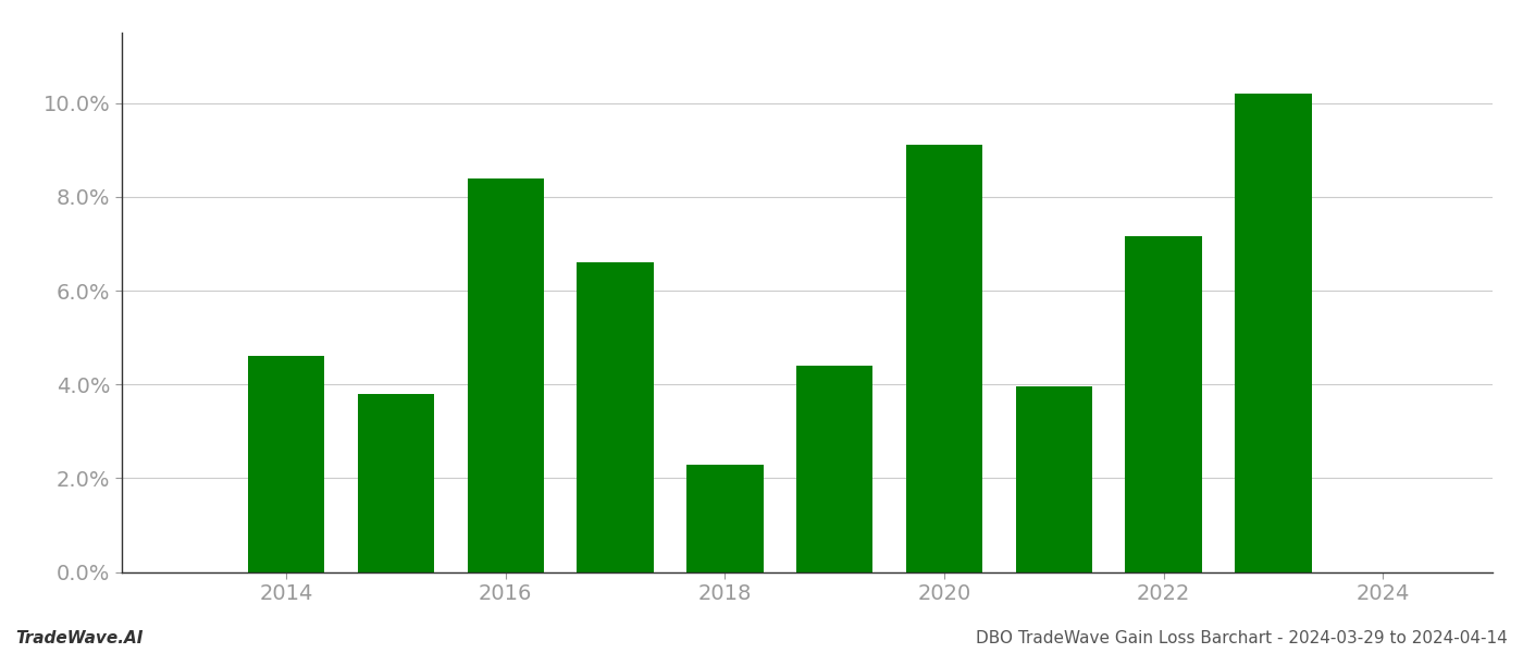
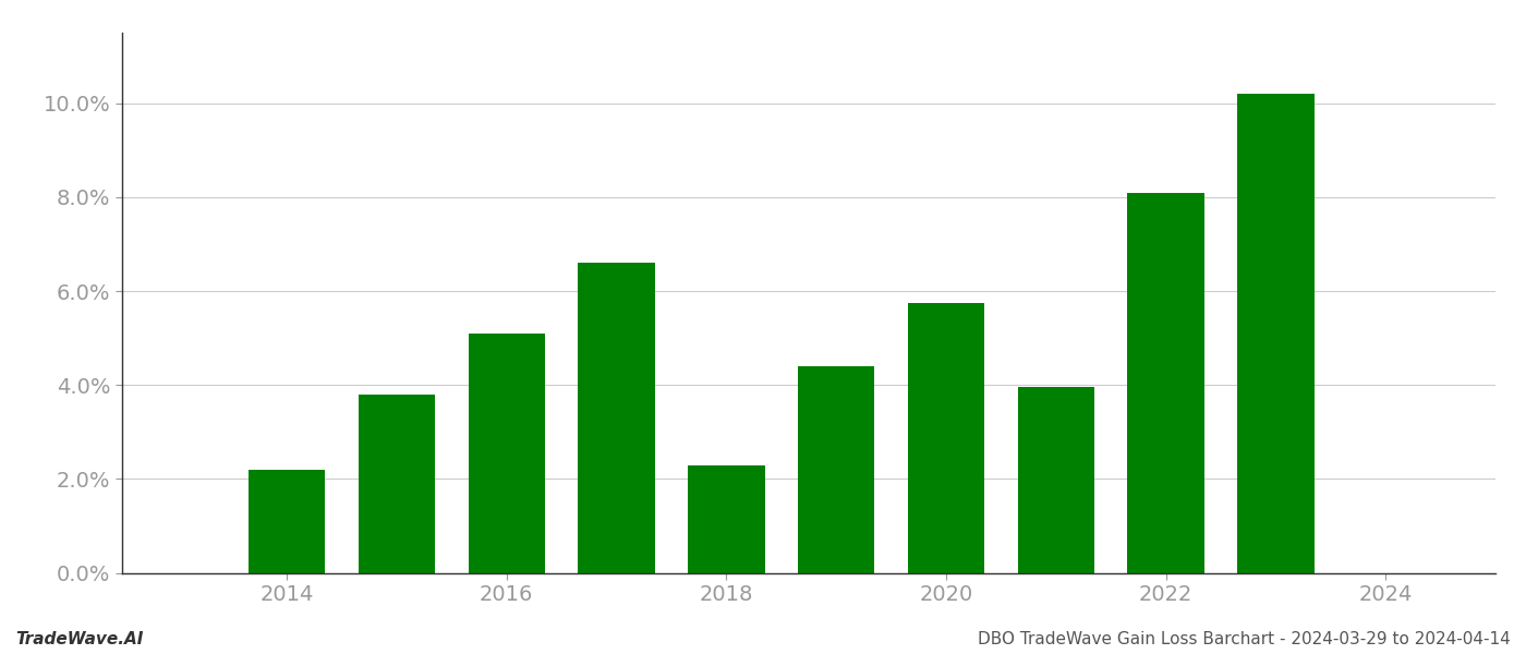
2014: 4.60% -> 2.20%
2016: 8.40% -> 5.10%
2020: 9.10% -> 5.75%
2022: 7.15% -> 8.10%
